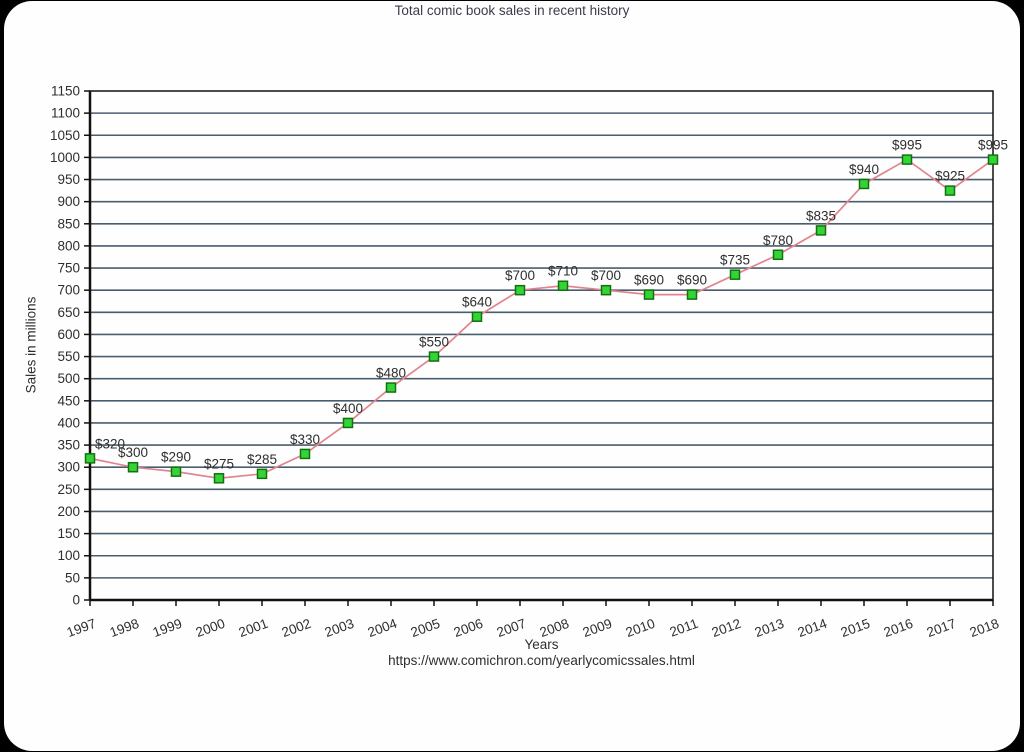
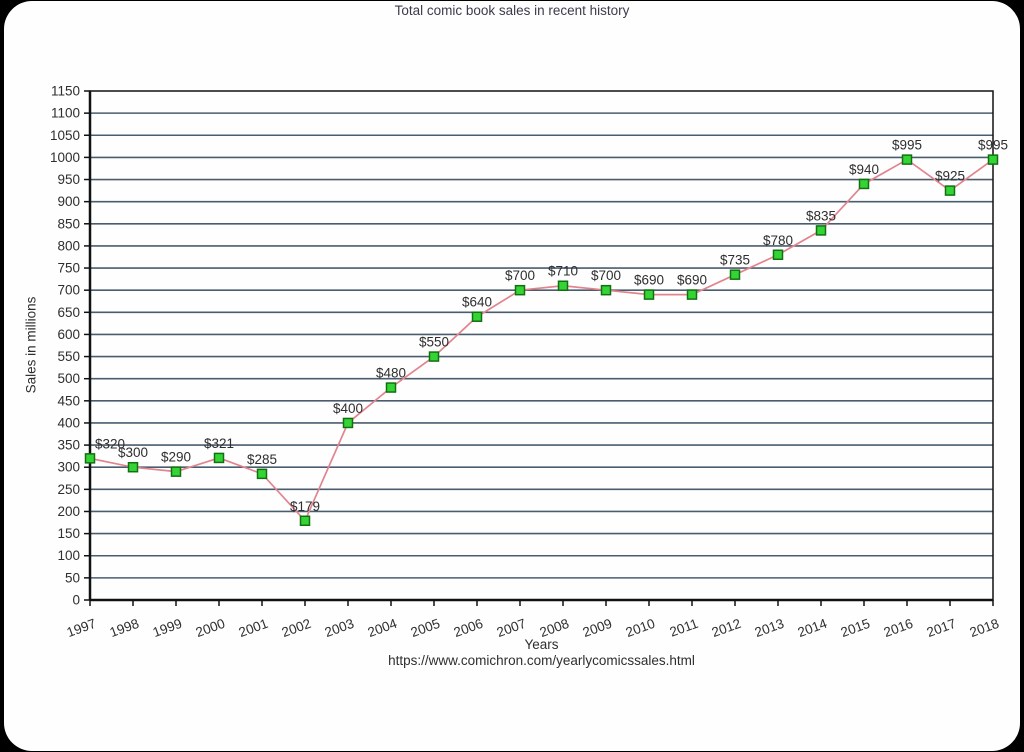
2000: $275 -> $321
2002: $330 -> $179
